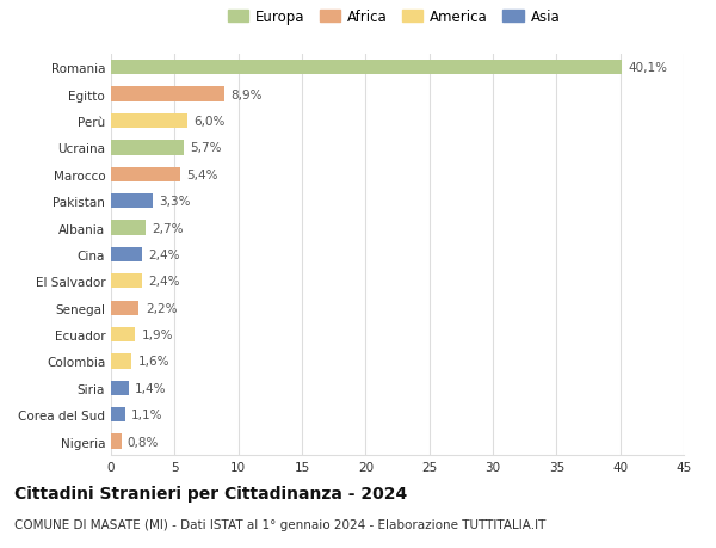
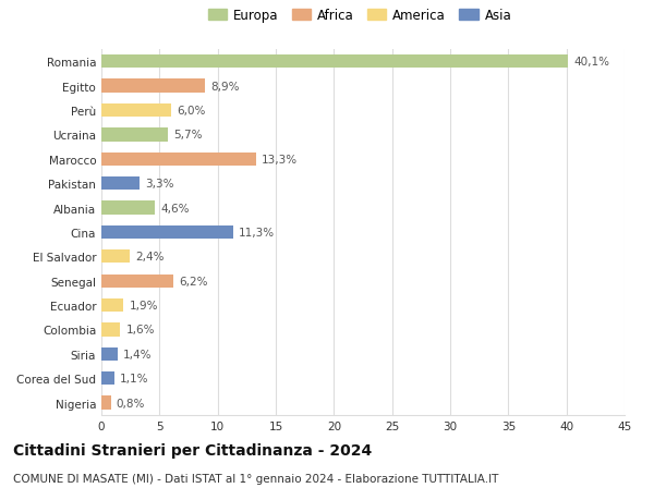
Marocco: 5,4% -> 13,3%
Albania: 2,7% -> 4,6%
Cina: 2,4% -> 11,3%
Senegal: 2,2% -> 6,2%
